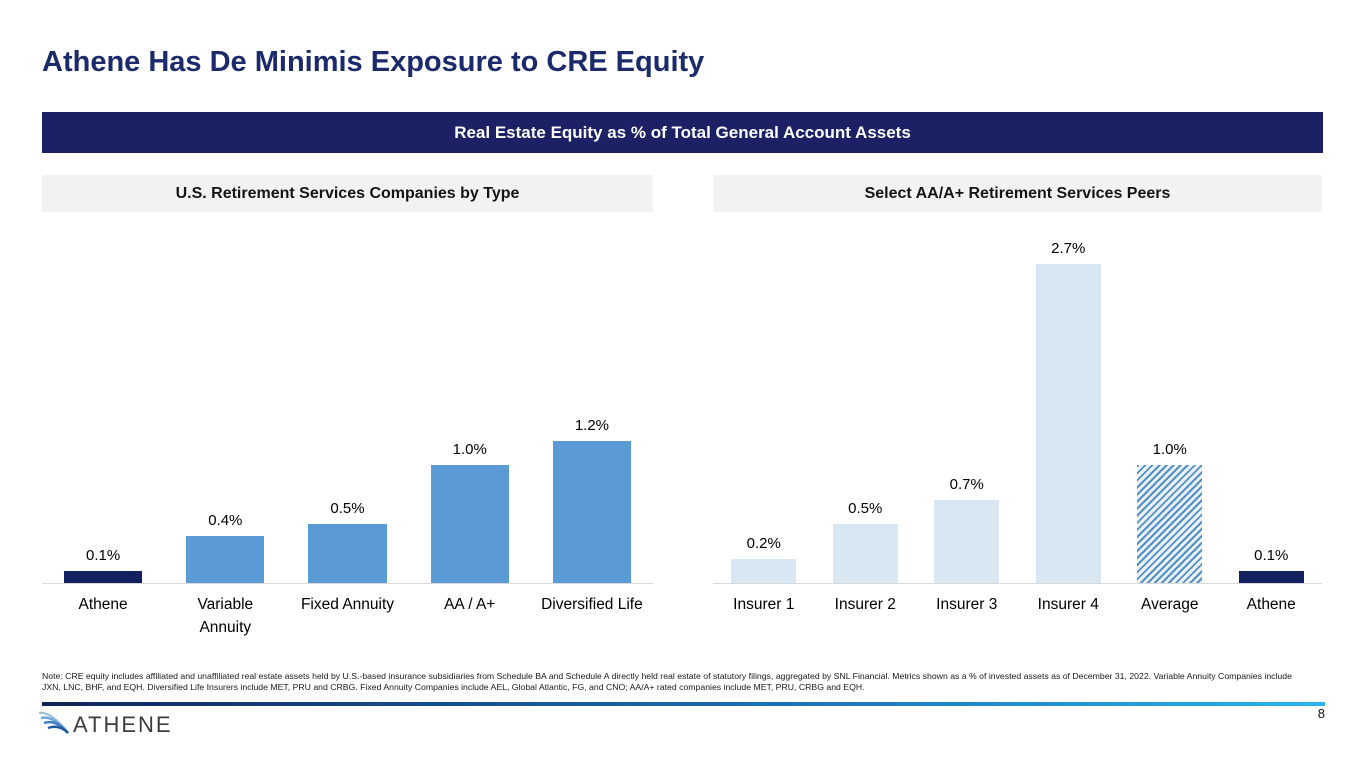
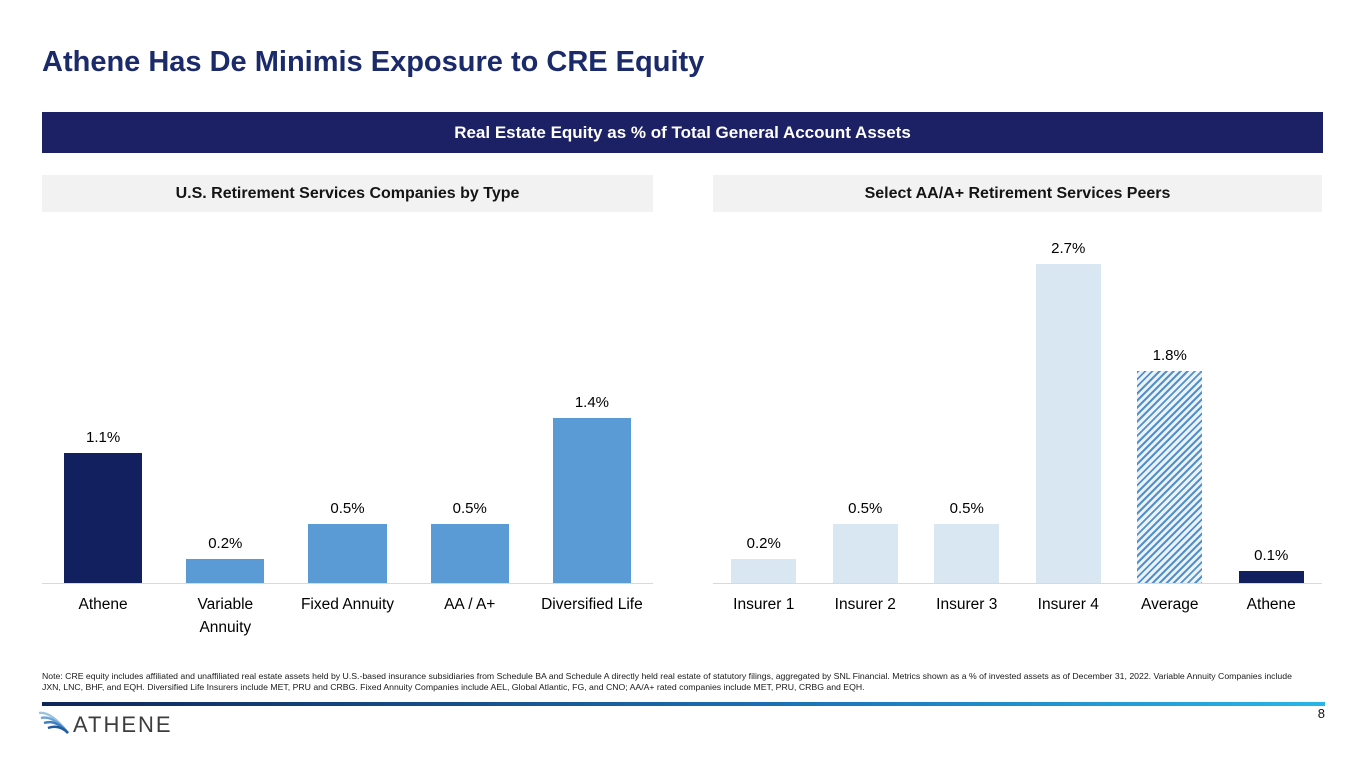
U.S. Retirement Services Companies by Type/Athene: 0.1% -> 1.1%
U.S. Retirement Services Companies by Type/Variable Annuity: 0.4% -> 0.2%
U.S. Retirement Services Companies by Type/AA / A+: 1.0% -> 0.5%
U.S. Retirement Services Companies by Type/Diversified Life: 1.2% -> 1.4%
Select AA/A+ Retirement Services Peers/Insurer 3: 0.7% -> 0.5%
Select AA/A+ Retirement Services Peers/Average: 1.0% -> 1.8%
